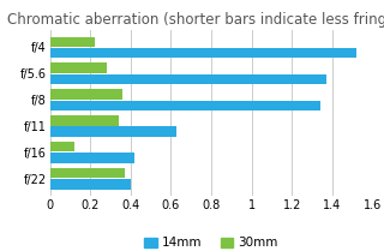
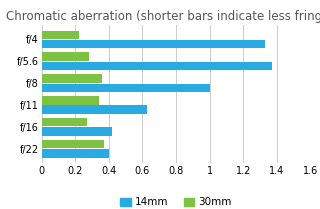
14mm/f/4: 1.52 -> 1.33
14mm/f/8: 1.34 -> 1.00
30mm/f/16: 0.12 -> 0.27
